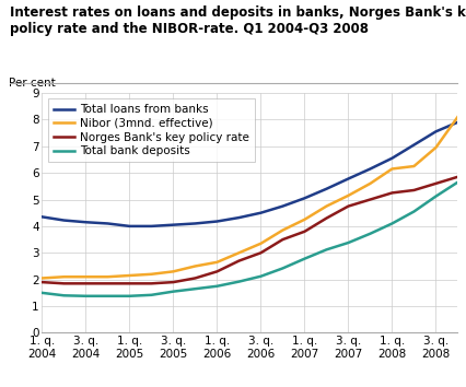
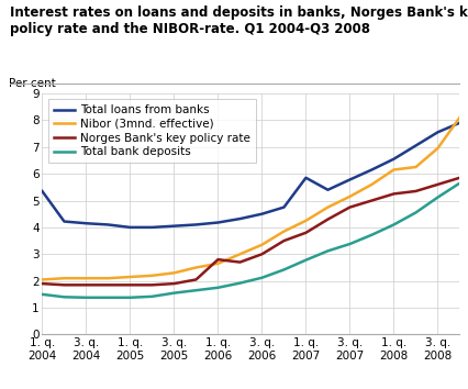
Total loans from banks/1. q. 2004: 4.35 -> 5.35
Norges Bank's key policy rate/1. q. 2006: 2.30 -> 2.80
Total loans from banks/1. q. 2007: 5.05 -> 5.85
